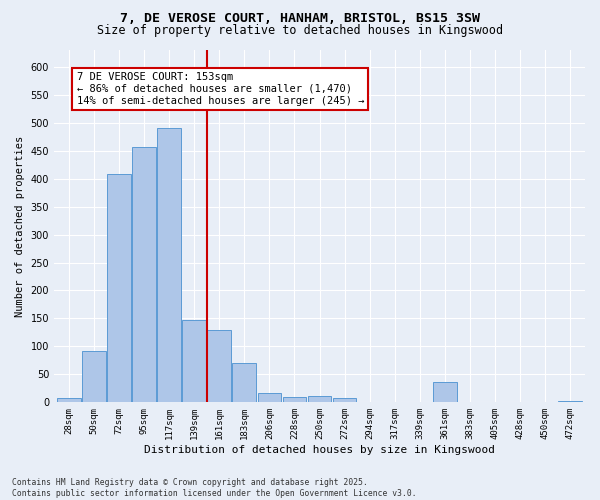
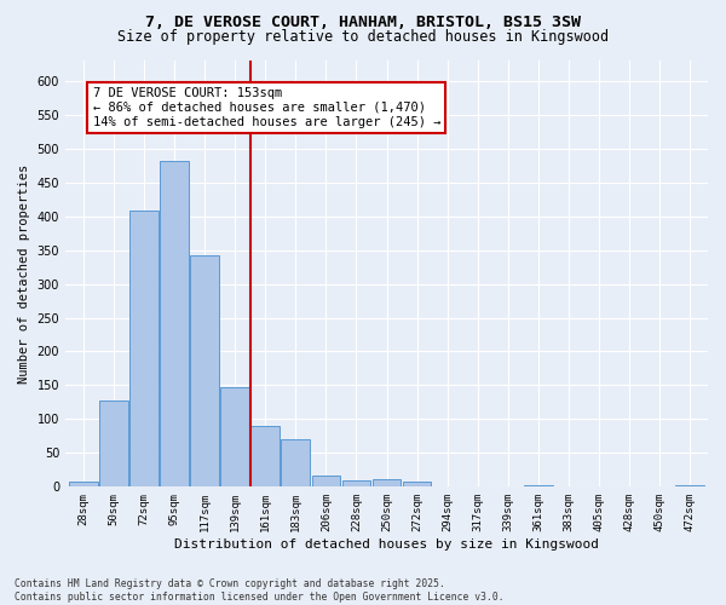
50sqm: 92 -> 128
95sqm: 456 -> 482
117sqm: 490 -> 342
161sqm: 130 -> 90
361sqm: 36 -> 3
